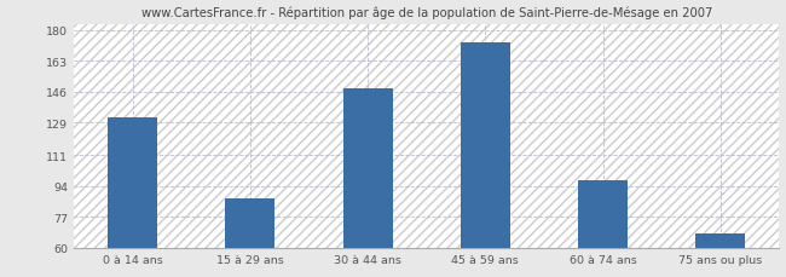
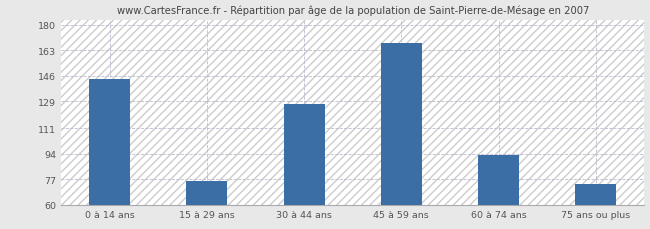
0 à 14 ans: 132 -> 144
15 à 29 ans: 87 -> 76
30 à 44 ans: 148 -> 127
45 à 59 ans: 173 -> 168
60 à 74 ans: 97 -> 93
75 ans ou plus: 68 -> 74
